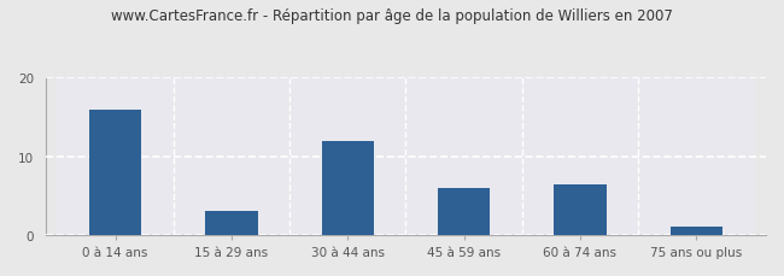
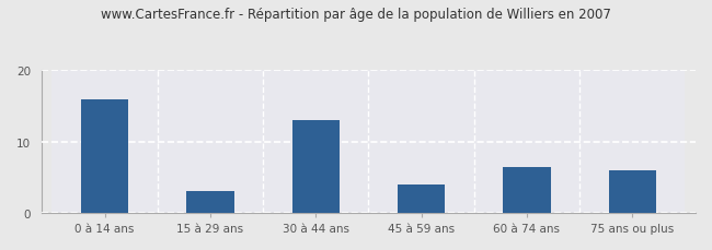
30 à 44 ans: 12.0 -> 13.0
45 à 59 ans: 6.0 -> 4.0
75 ans ou plus: 1.0 -> 6.0
